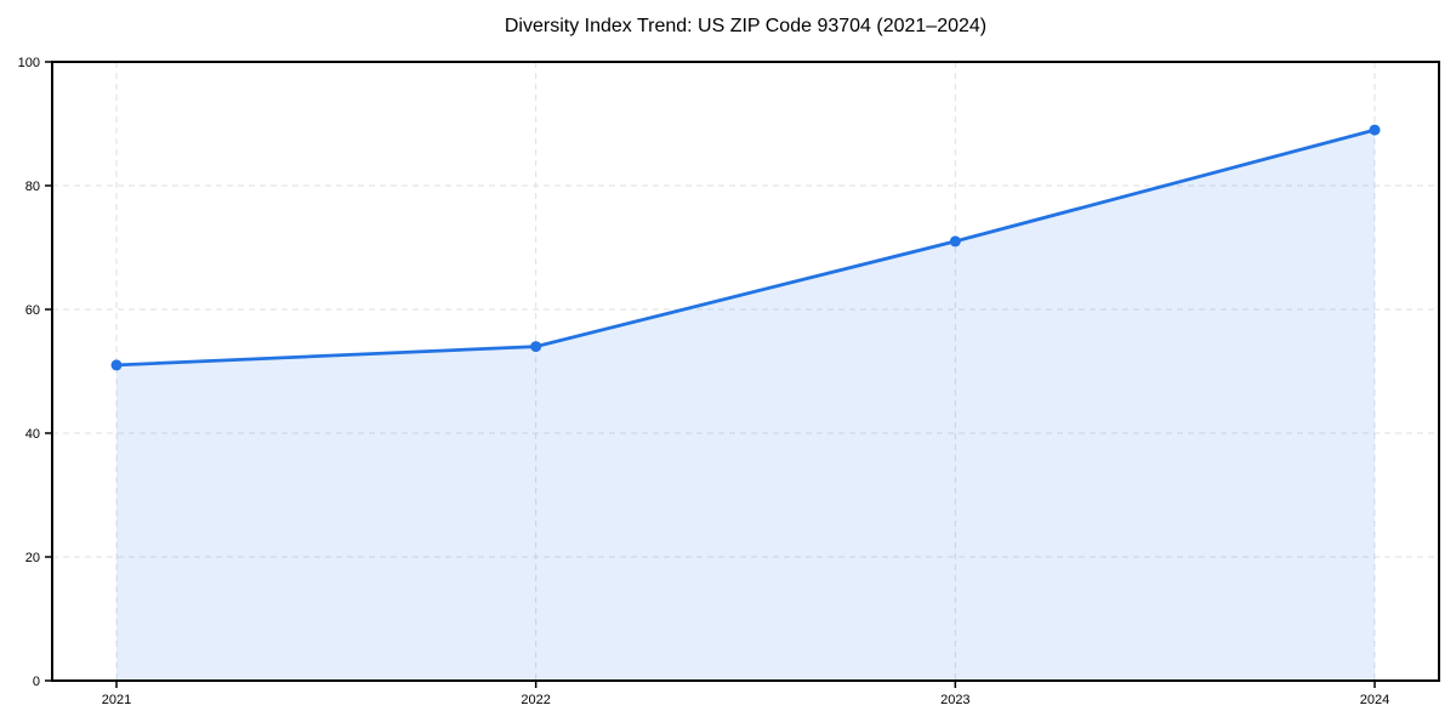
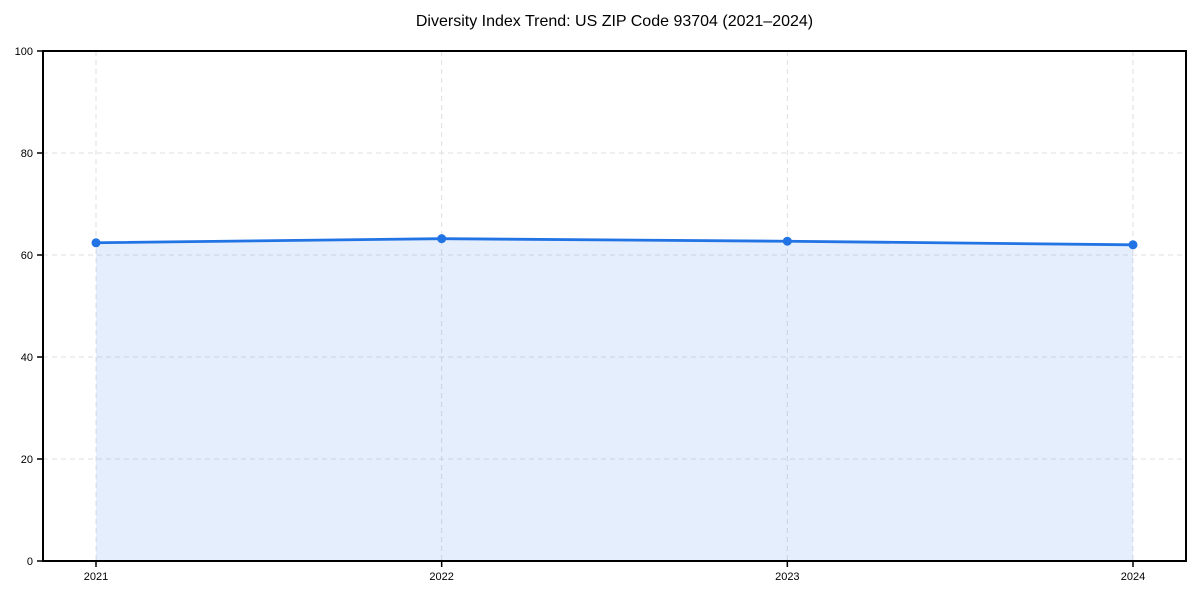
2021: 51 -> 62
2022: 54 -> 63
2023: 71 -> 63
2024: 89 -> 62
